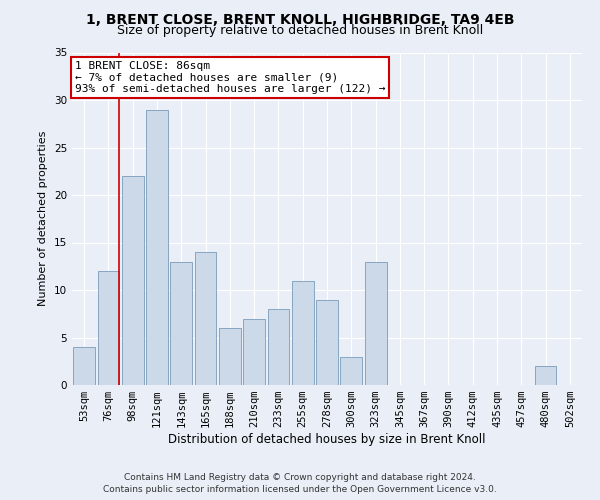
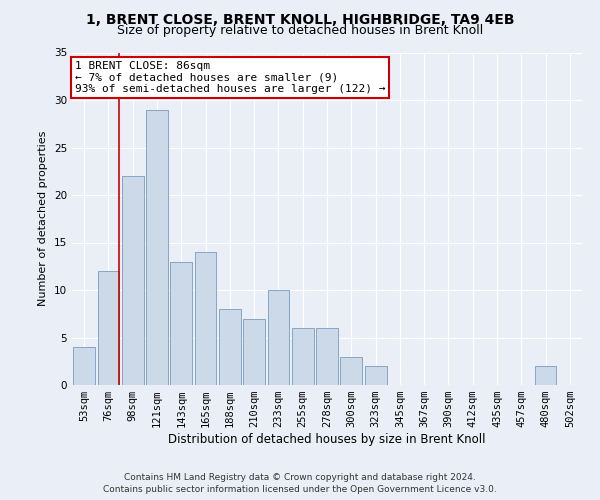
188sqm: 6 -> 8
233sqm: 8 -> 10
255sqm: 11 -> 6
278sqm: 9 -> 6
323sqm: 13 -> 2
